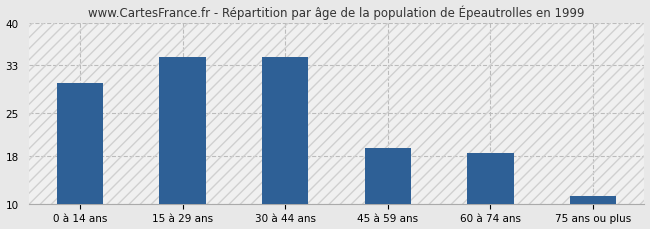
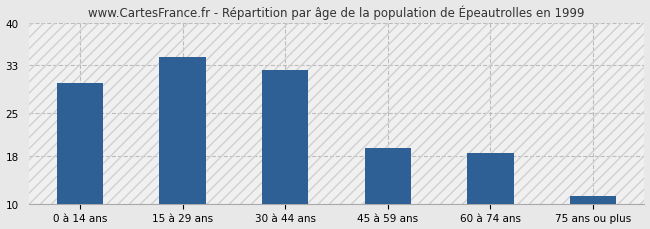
30 à 44 ans: 34.3 -> 32.2
